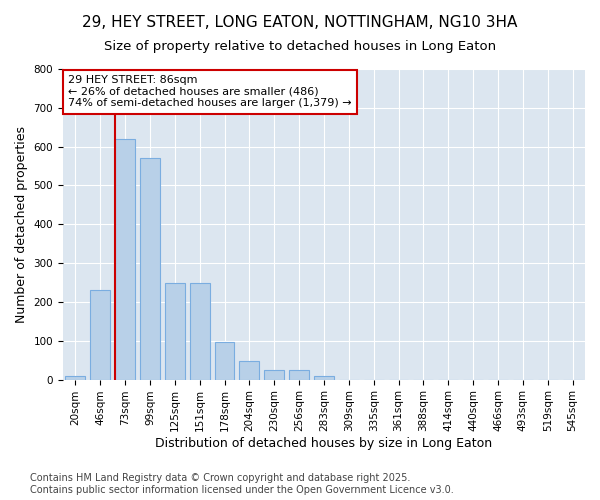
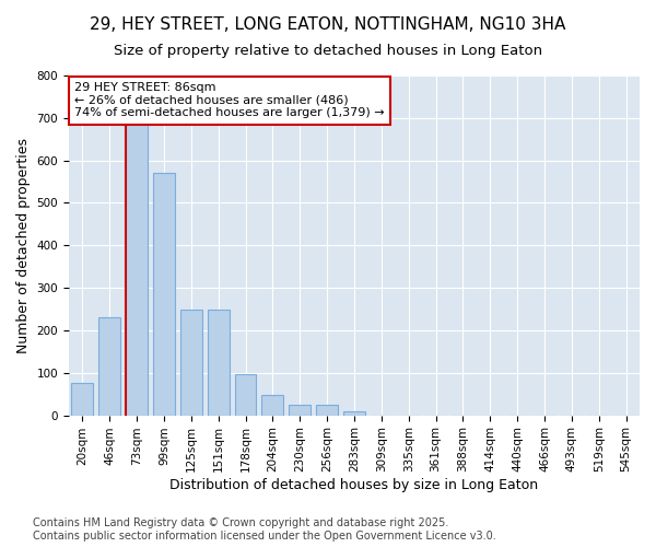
20sqm: 8 -> 75
73sqm: 620 -> 690
